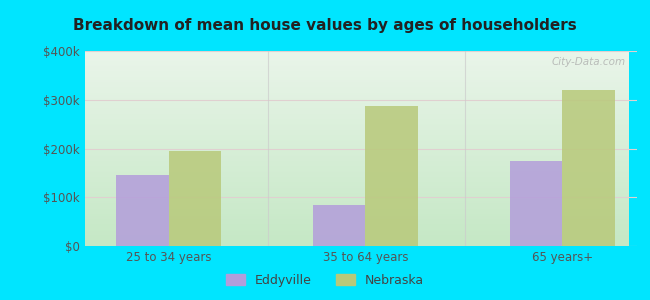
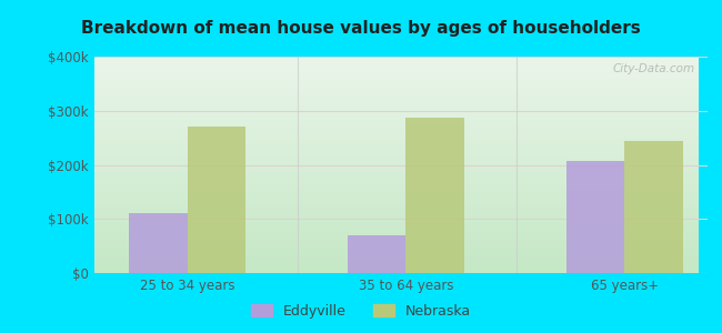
Eddyville/25 to 34 years: $145k -> $110k
Nebraska/25 to 34 years: $195k -> $270k
Eddyville/35 to 64 years: $85k -> $70k
Eddyville/65 years+: $175k -> $207k
Nebraska/65 years+: $320k -> $245k
